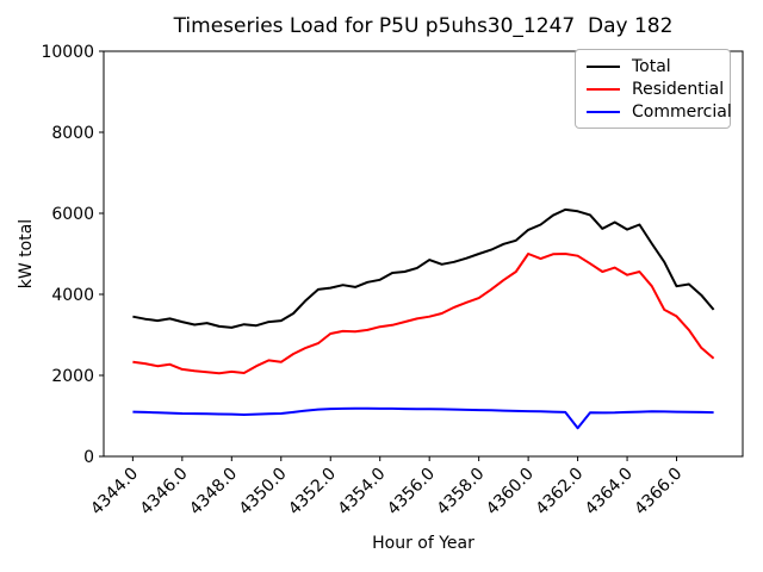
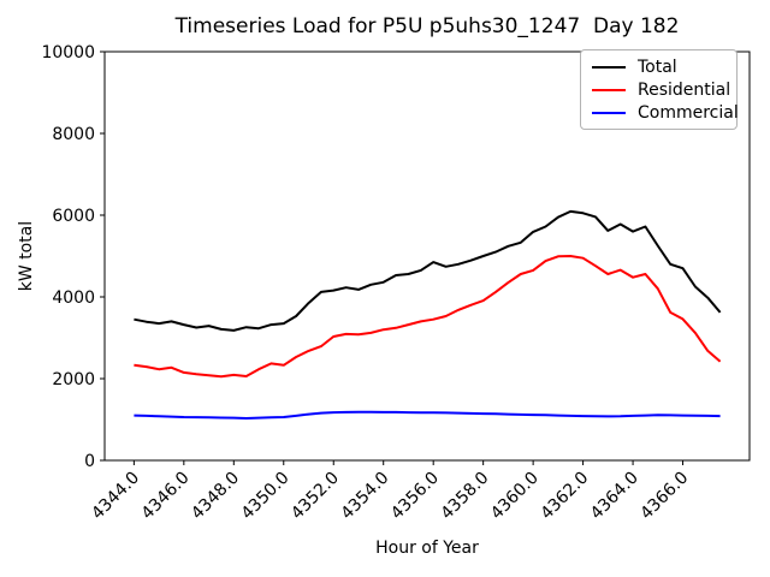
Residential/4360.0: 5000 -> 4600
Commercial/4362.0: 700 -> 1100
Total/4366.0: 4200 -> 4700
